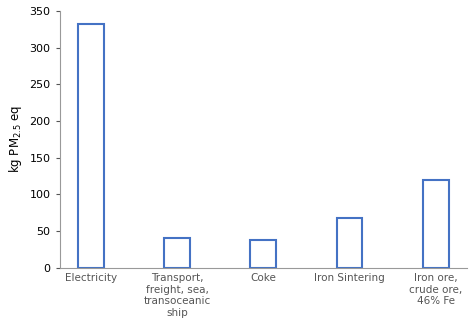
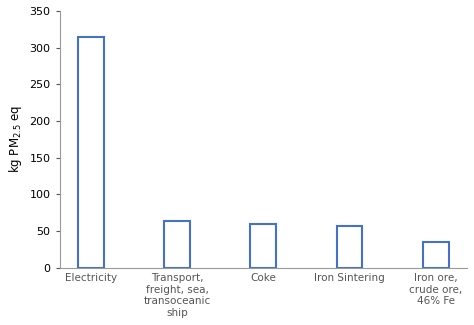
Electricity: 332 -> 315
Transport, freight, sea, transoceanic ship: 40 -> 63
Coke: 38 -> 60
Iron Sintering: 68 -> 57
Iron ore, crude ore, 46% Fe: 120 -> 35
